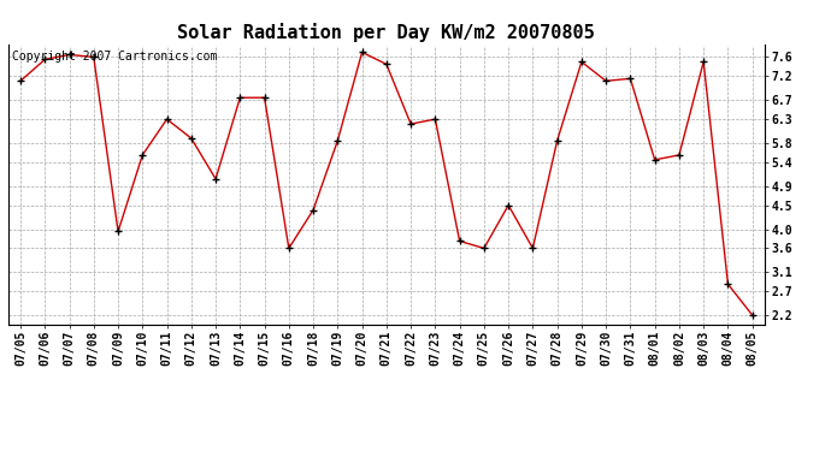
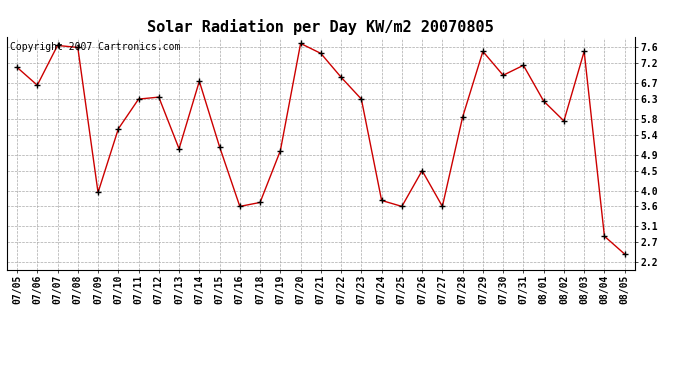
07/06: 7.55 -> 6.65
07/12: 5.90 -> 6.35
07/15: 6.75 -> 5.10
07/18: 4.40 -> 3.70
07/19: 5.85 -> 5.00
07/22: 6.20 -> 6.85
07/30: 7.10 -> 6.90
08/01: 5.45 -> 6.25
08/02: 5.55 -> 5.75
08/05: 2.20 -> 2.40
